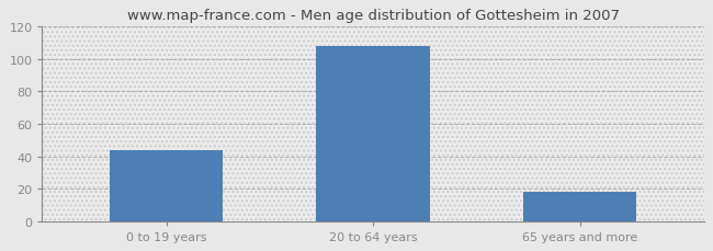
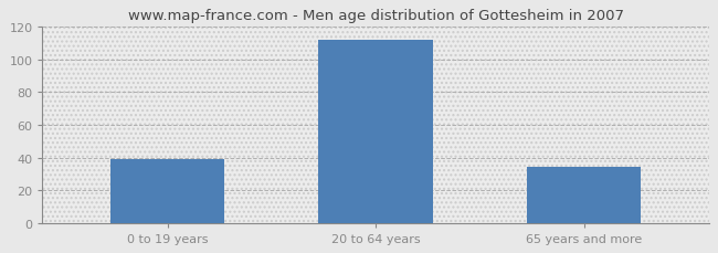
0 to 19 years: 44 -> 39
20 to 64 years: 108 -> 112
65 years and more: 18 -> 34
